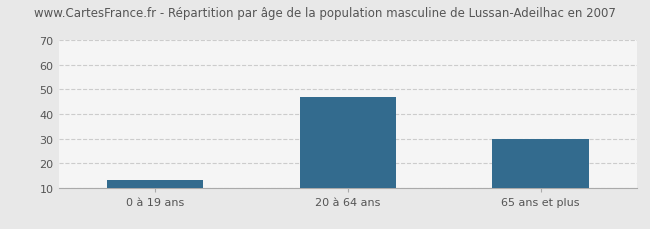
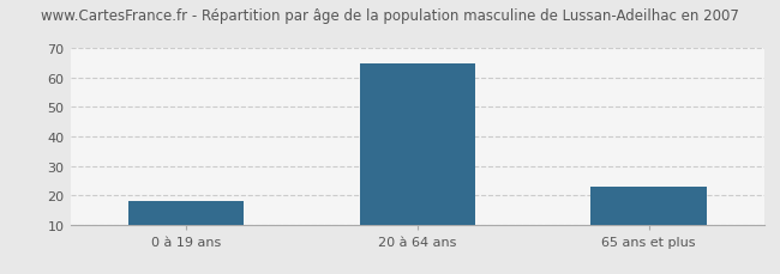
0 à 19 ans: 13 -> 18
20 à 64 ans: 47 -> 65
65 ans et plus: 30 -> 23
